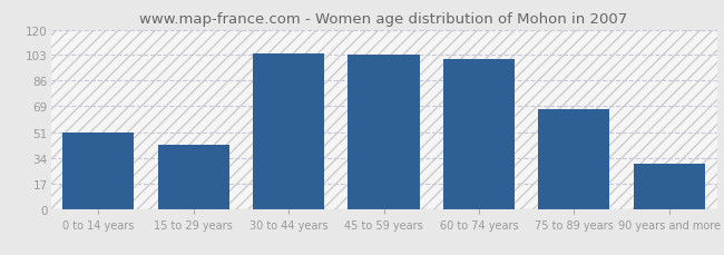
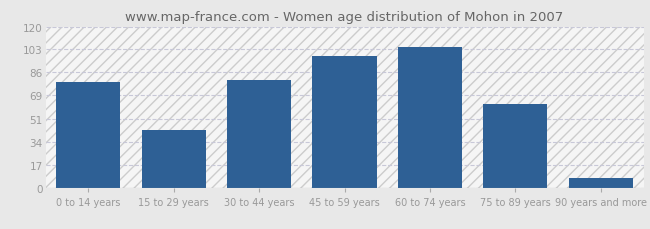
0 to 14 years: 51 -> 79
30 to 44 years: 104 -> 80
45 to 59 years: 103 -> 98
60 to 74 years: 100 -> 105
75 to 89 years: 67 -> 62
90 years and more: 30 -> 7
